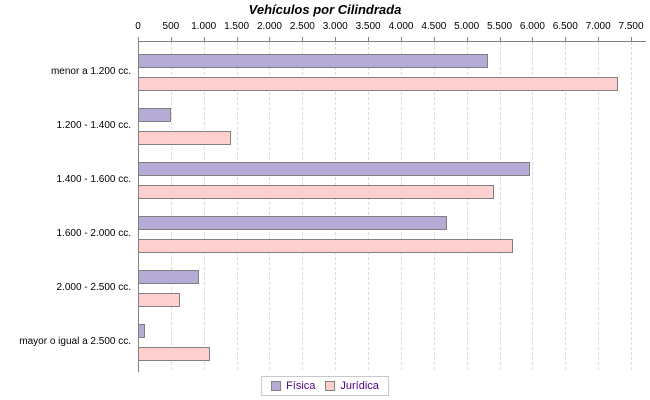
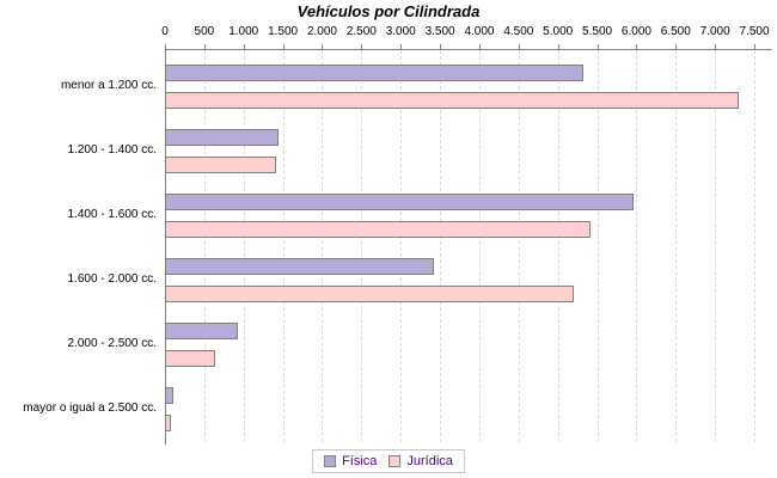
Física/1.200 - 1.400 cc.: 500 -> 1400
Física/1.600 - 2.000 cc.: 4700 -> 3400
Jurídica/1.600 - 2.000 cc.: 5700 -> 5200
Jurídica/mayor o igual a 2.500 cc.: 1100 -> 100
